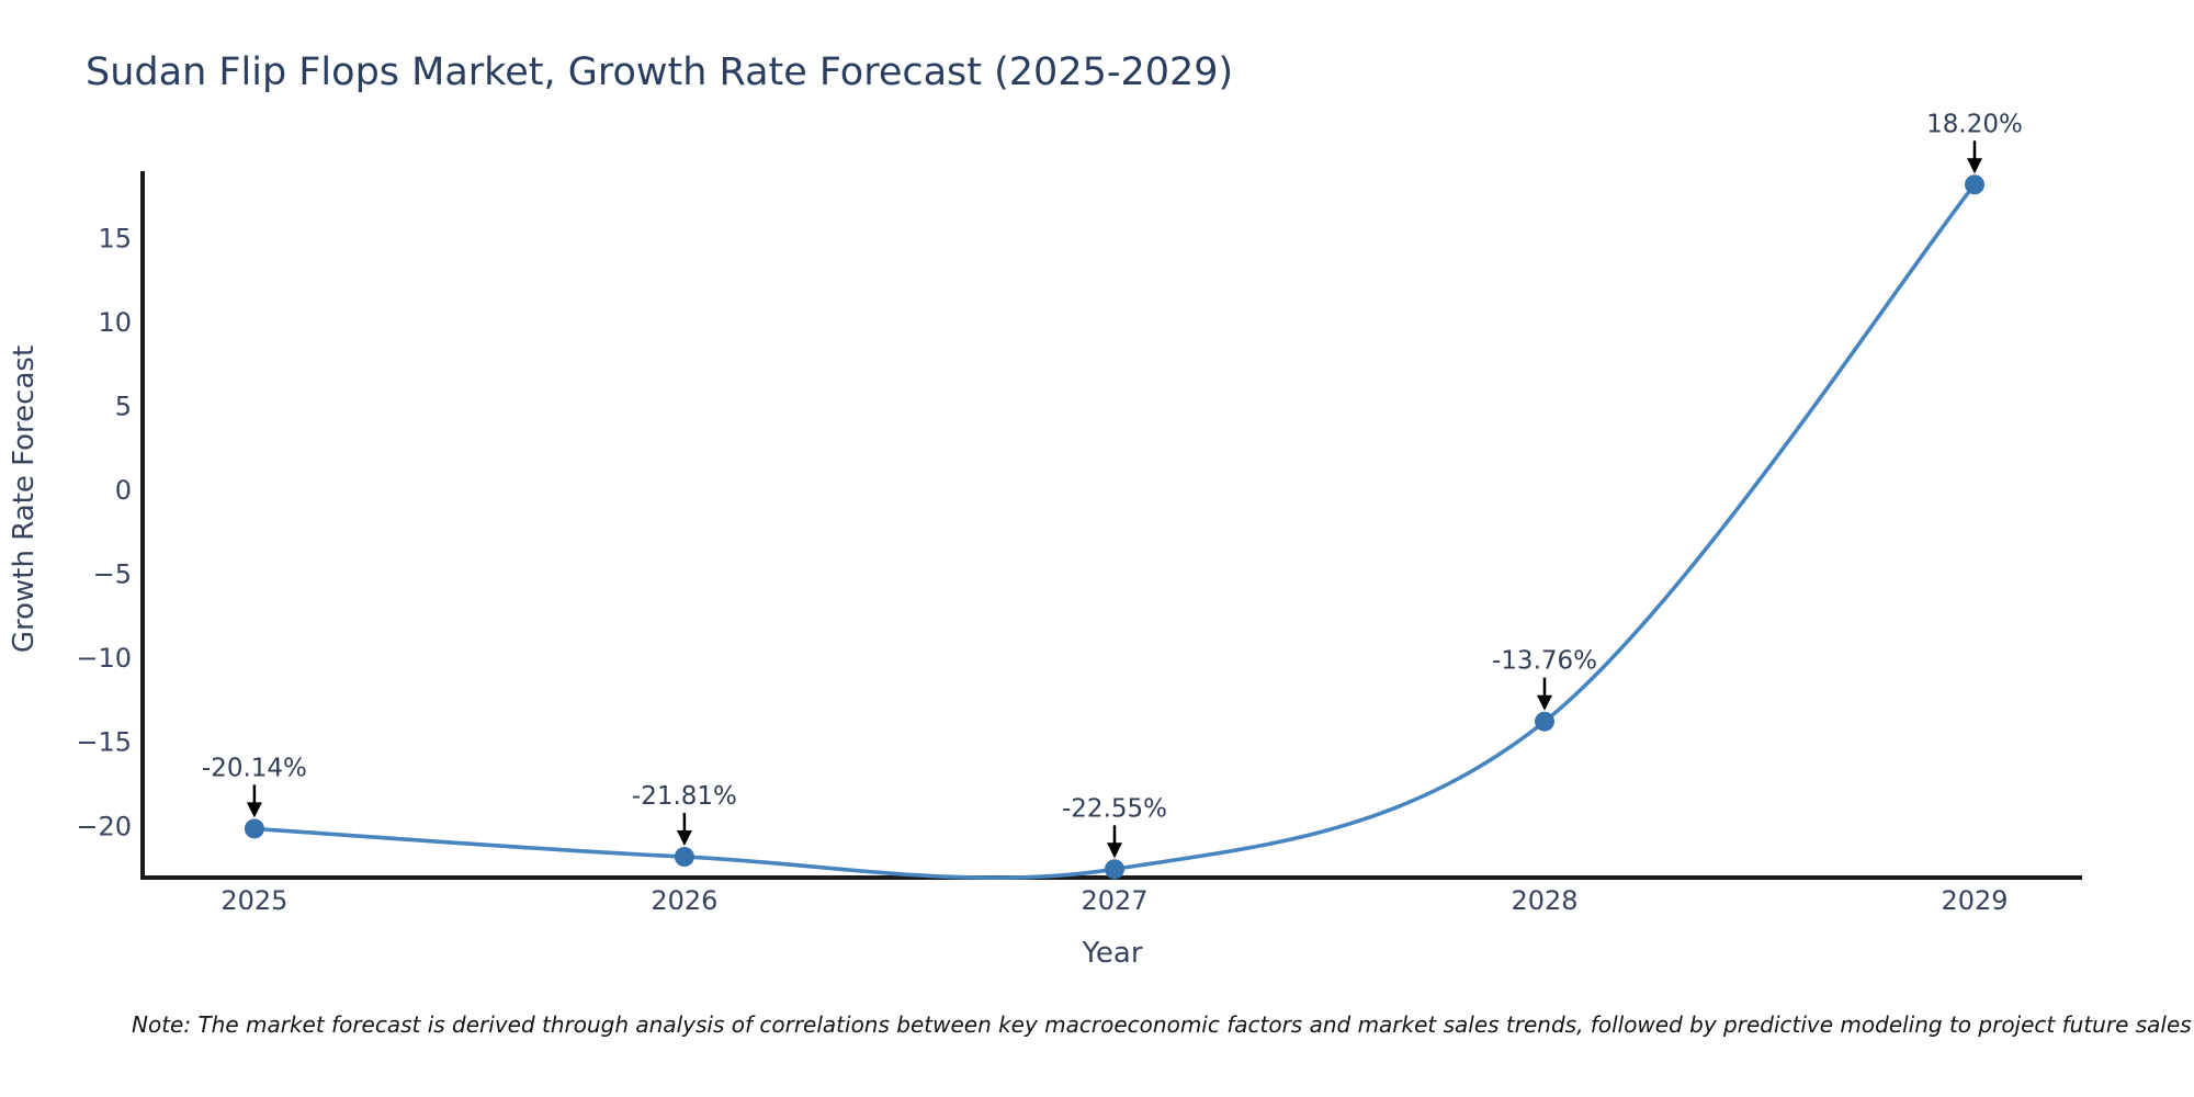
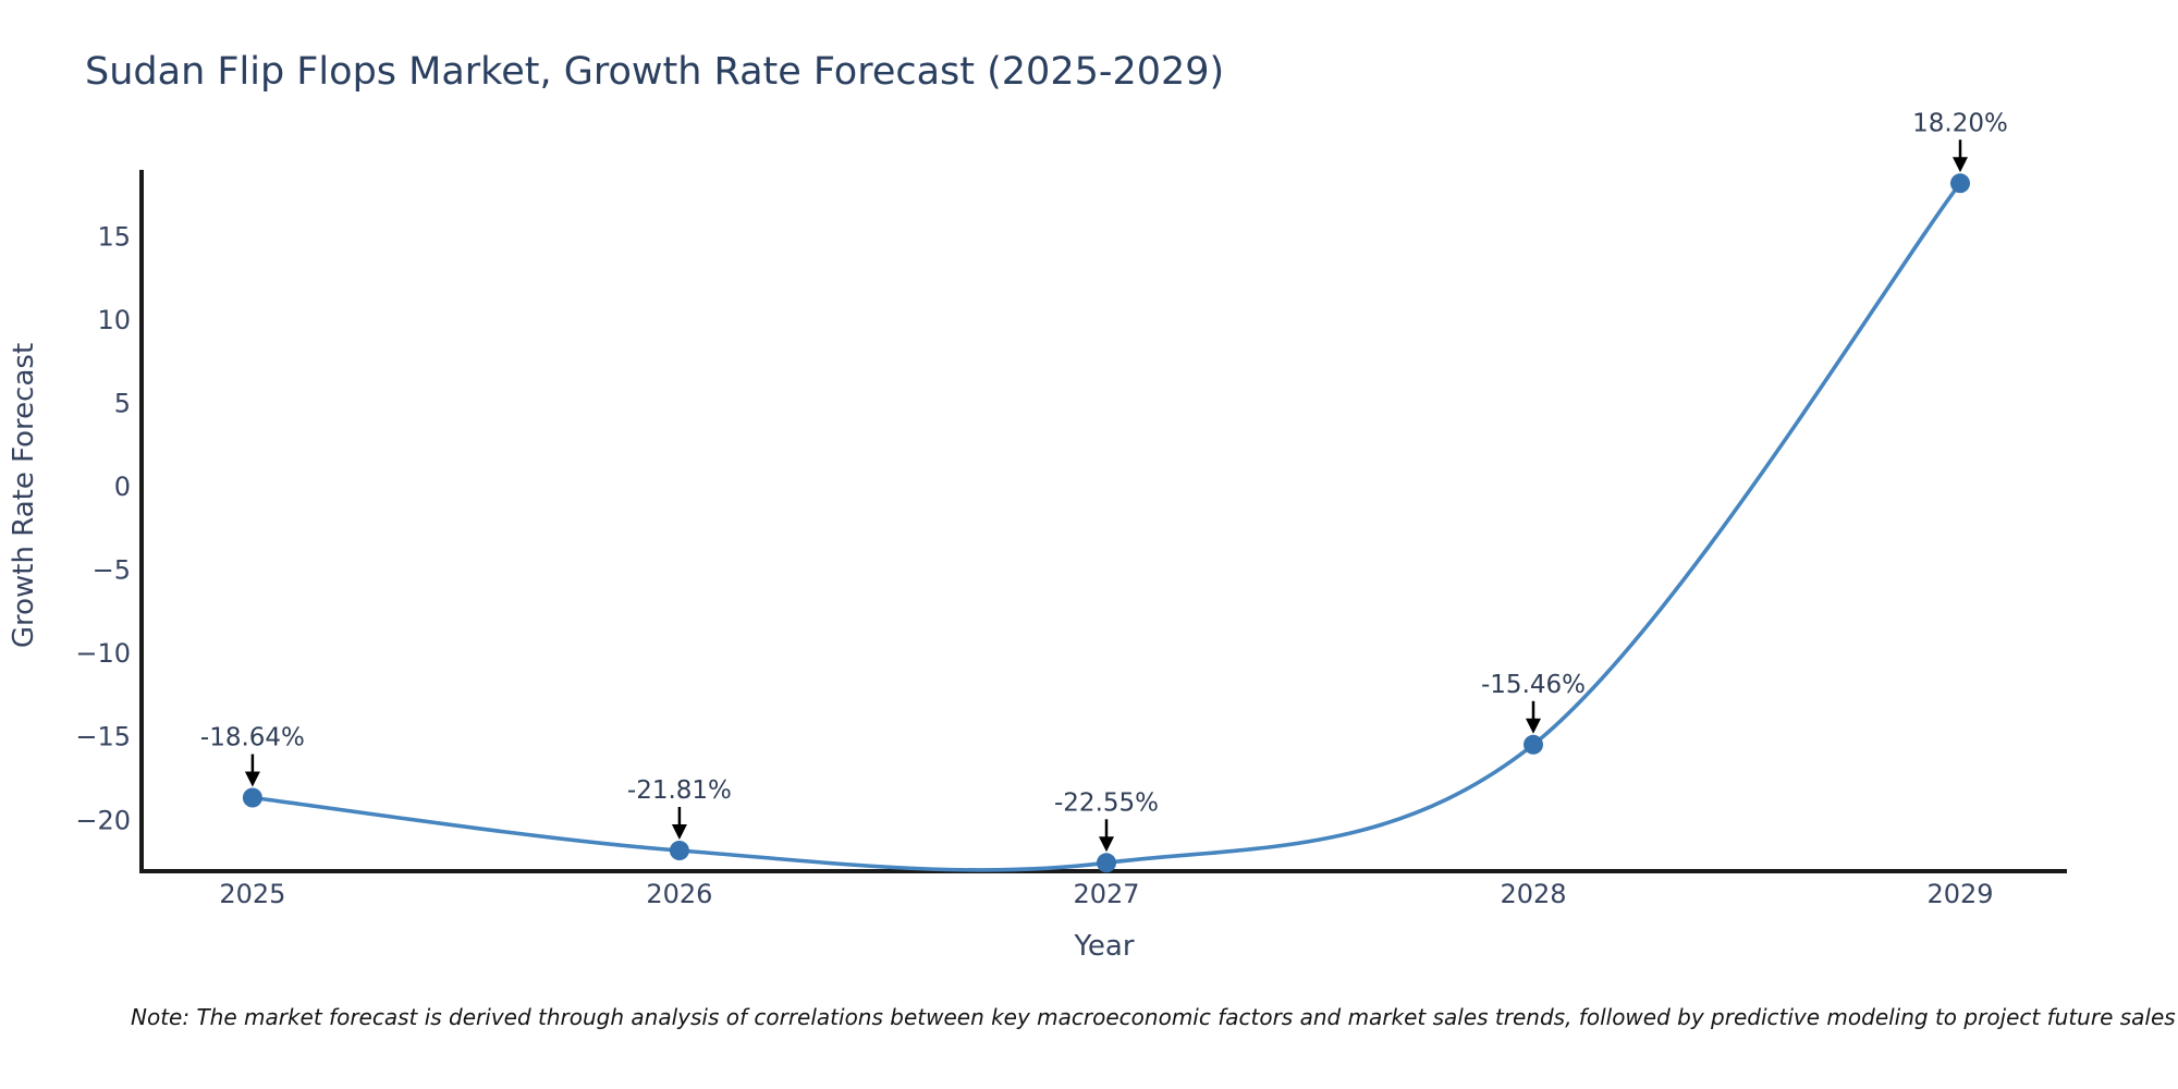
2025: -20.14% -> -18.64%
2028: -13.76% -> -15.46%
